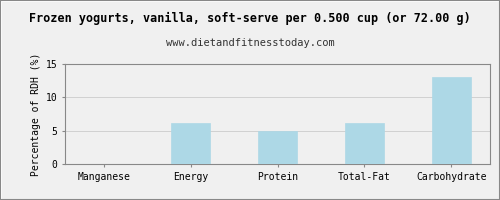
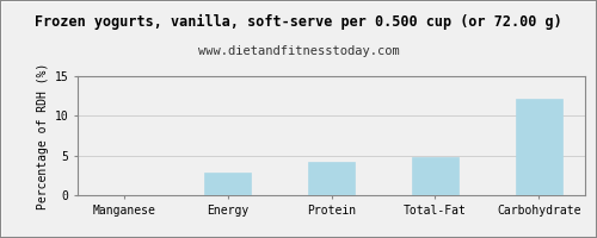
Energy: 6.2 -> 2.8
Protein: 5.0 -> 4.2
Total-Fat: 6.2 -> 4.8
Carbohydrate: 13.0 -> 12.2
